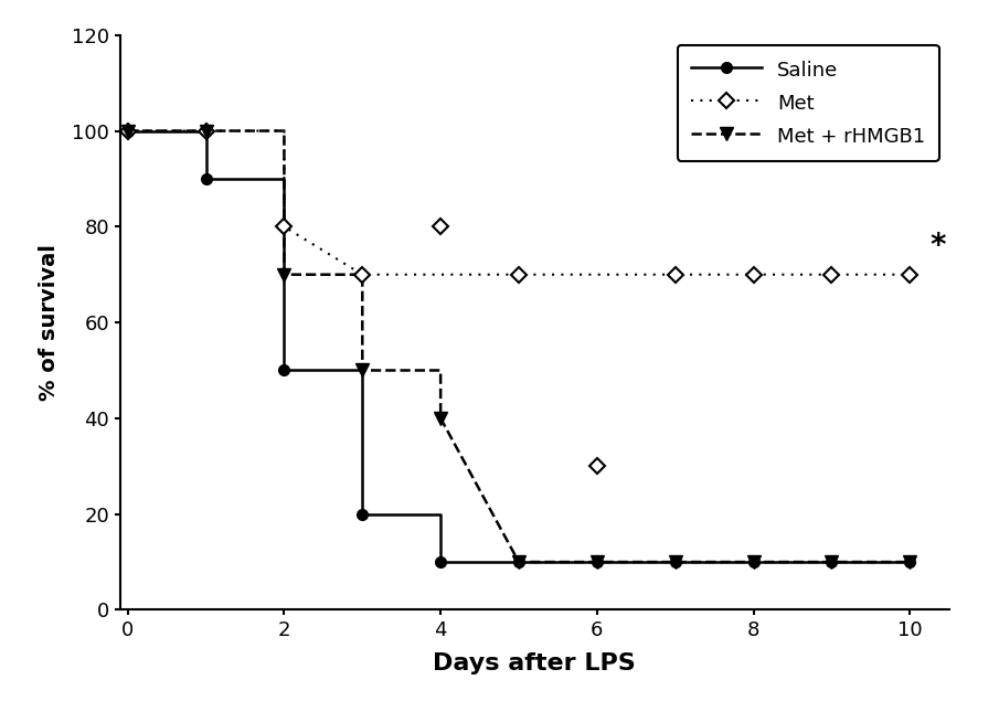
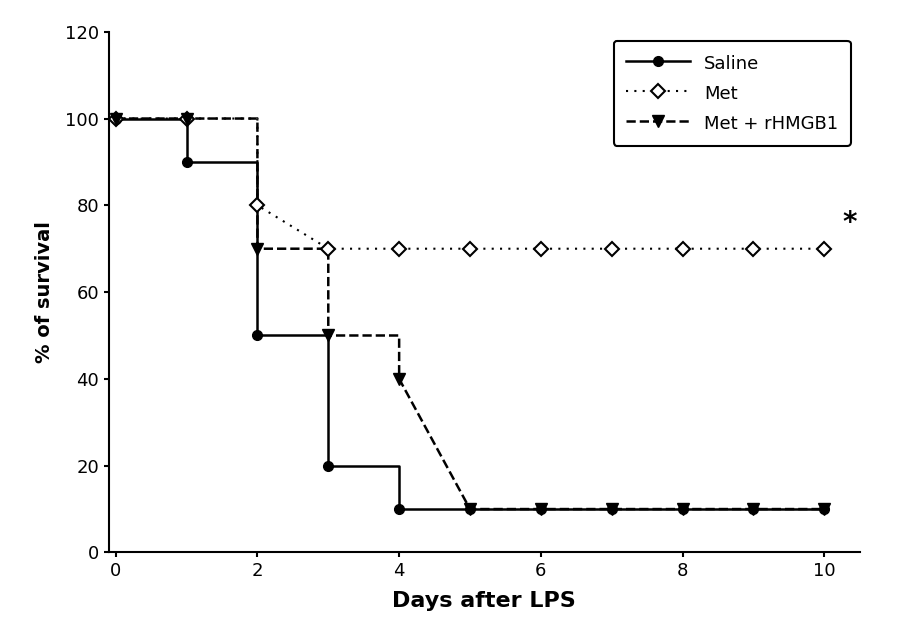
Met/4: 80 -> 70
Met/6: 30 -> 70
